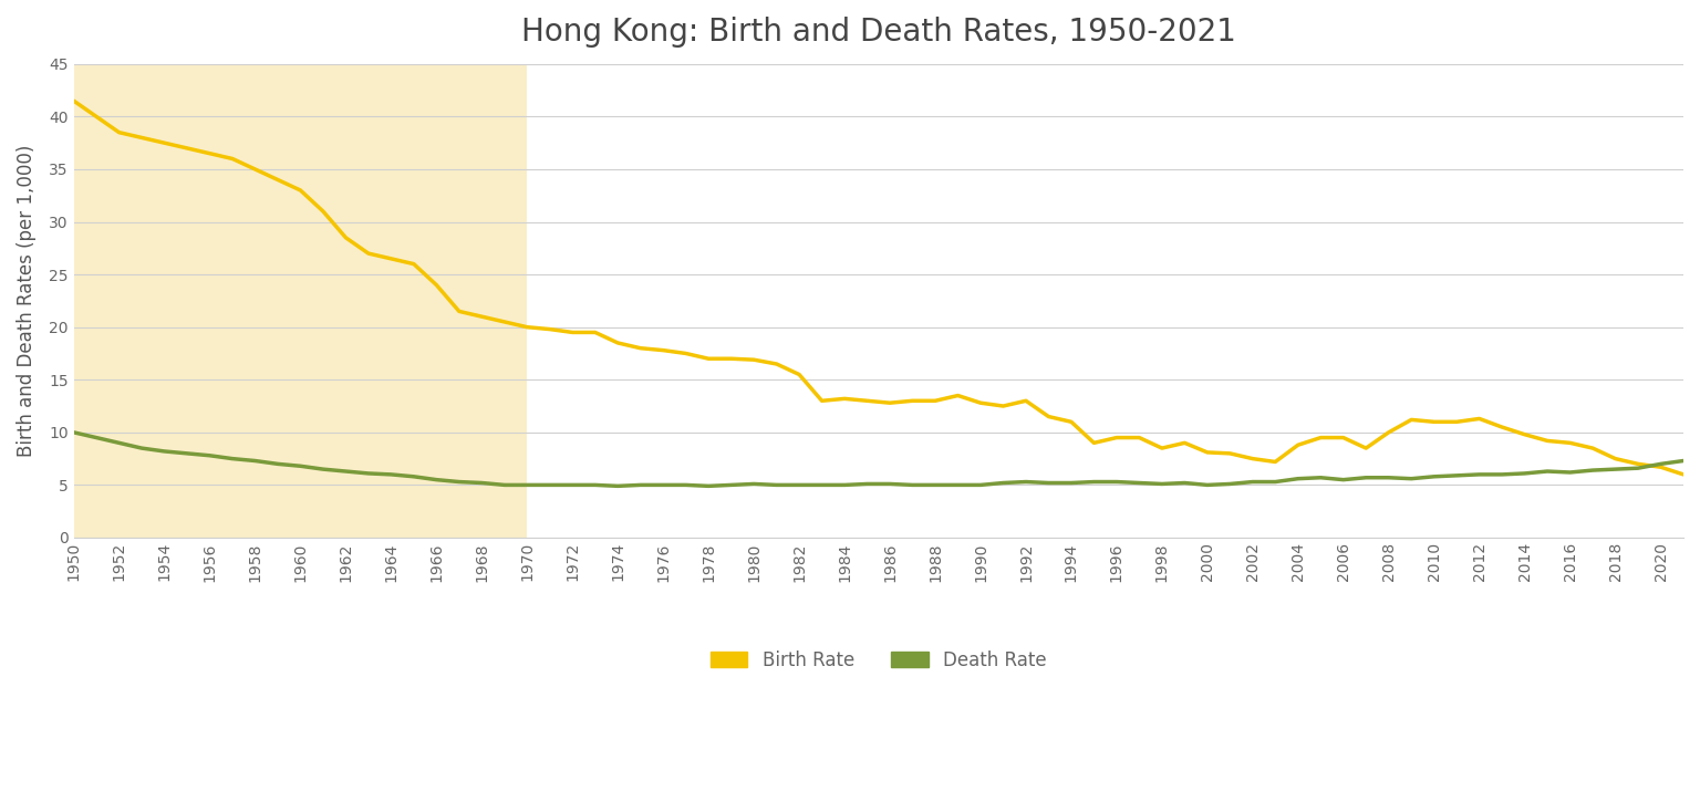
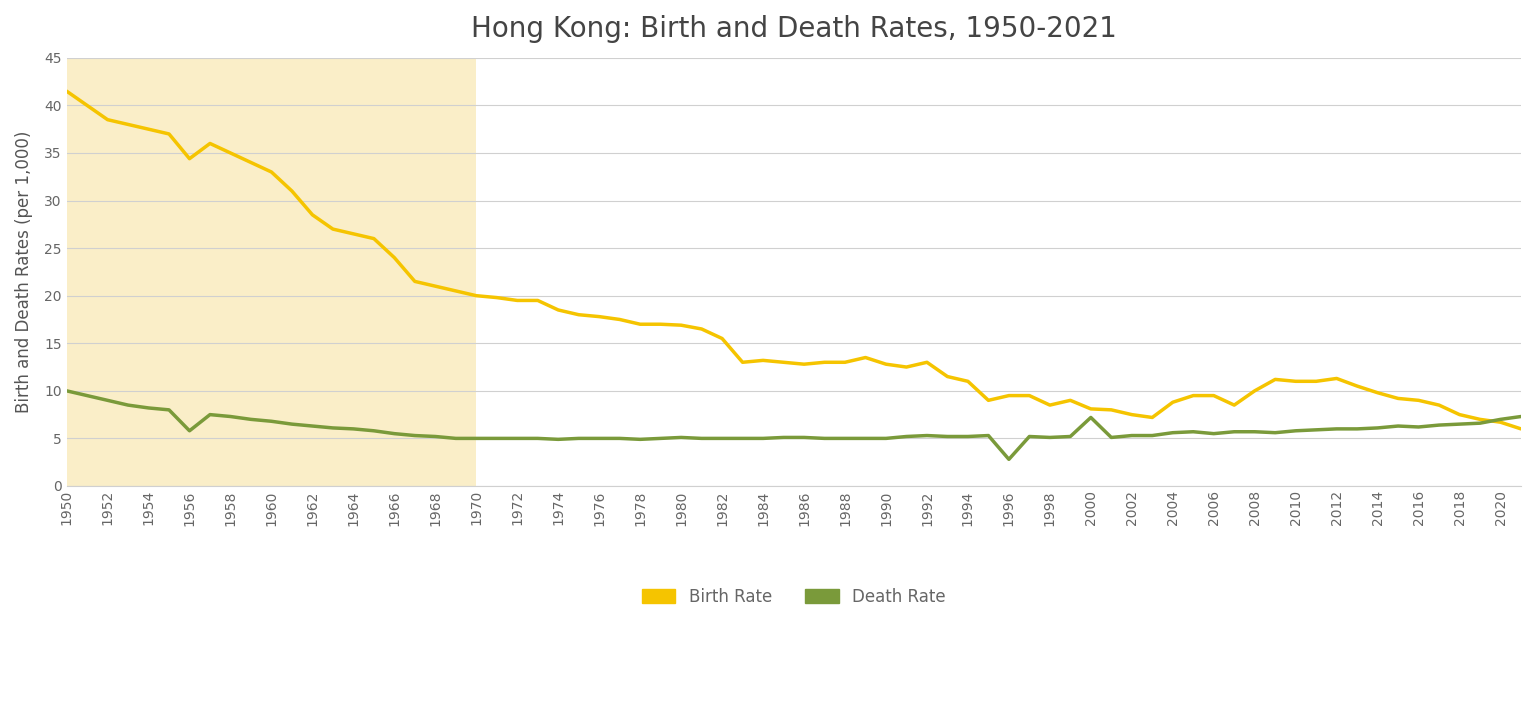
Birth Rate/1956: 36.5 -> 34.4
Death Rate/1956: 7.8 -> 5.8
Death Rate/1996: 5.3 -> 2.8
Death Rate/2000: 5.0 -> 7.2
